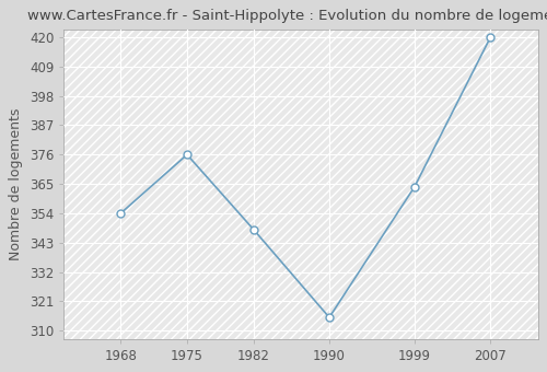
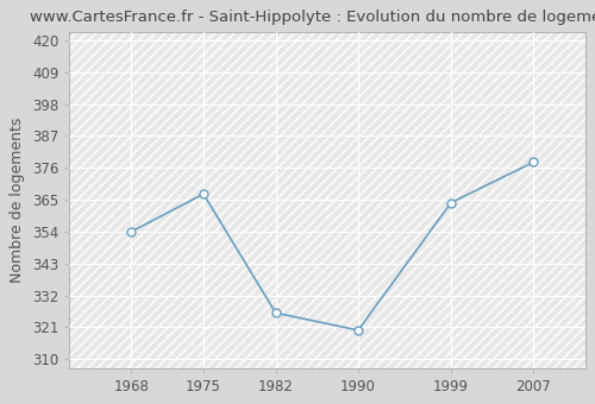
1975: 376 -> 367
1982: 348 -> 326
1990: 315 -> 320
2007: 420 -> 378
